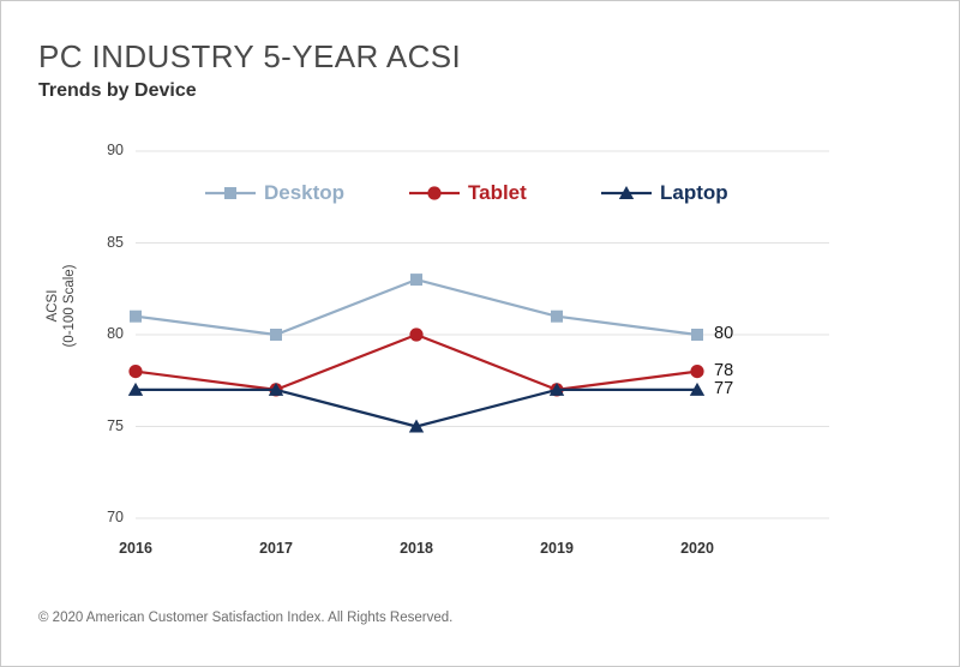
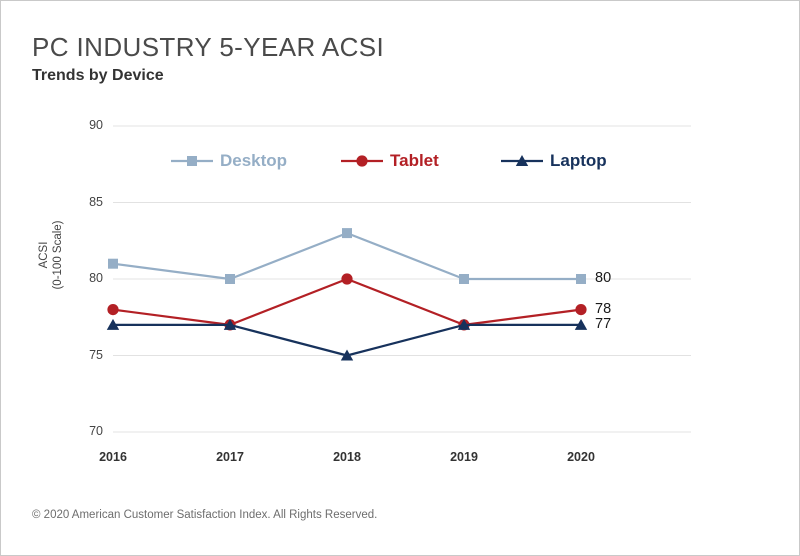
Desktop/2019: 81 -> 80
